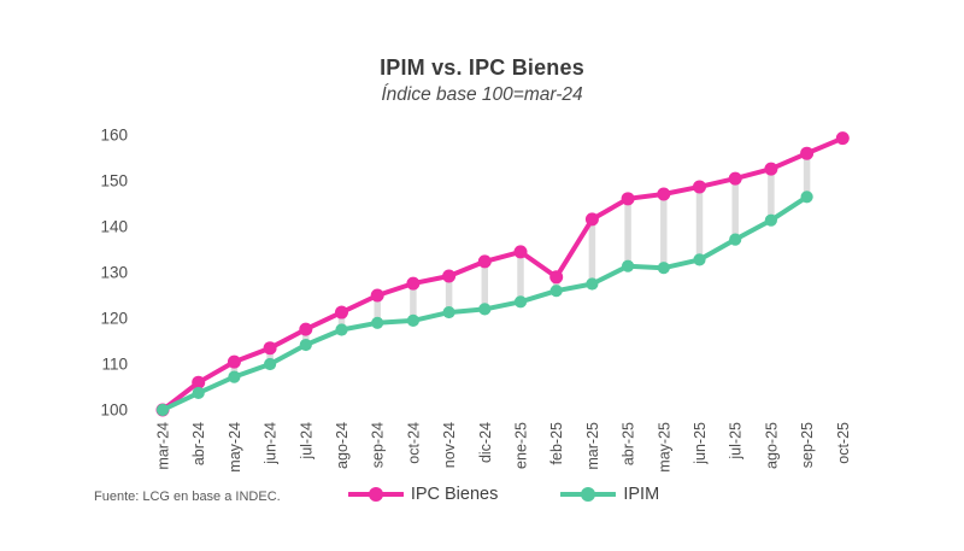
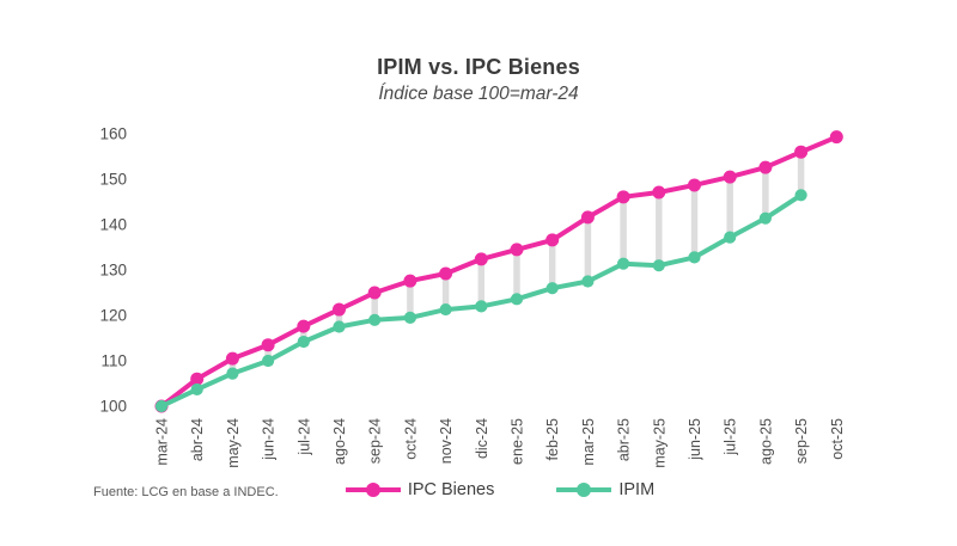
IPC Bienes/feb-25: 129 -> 137
